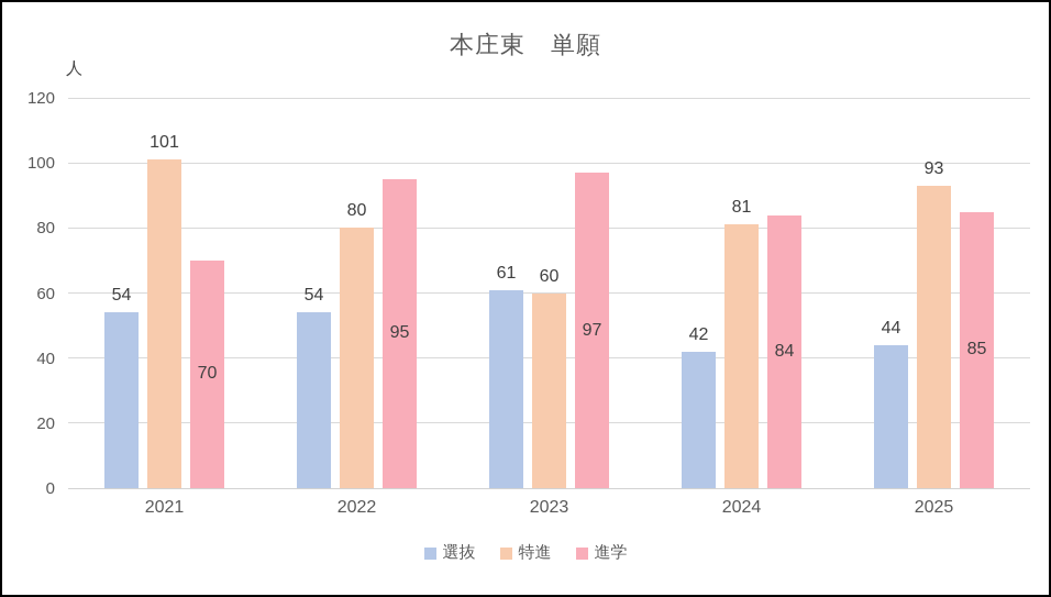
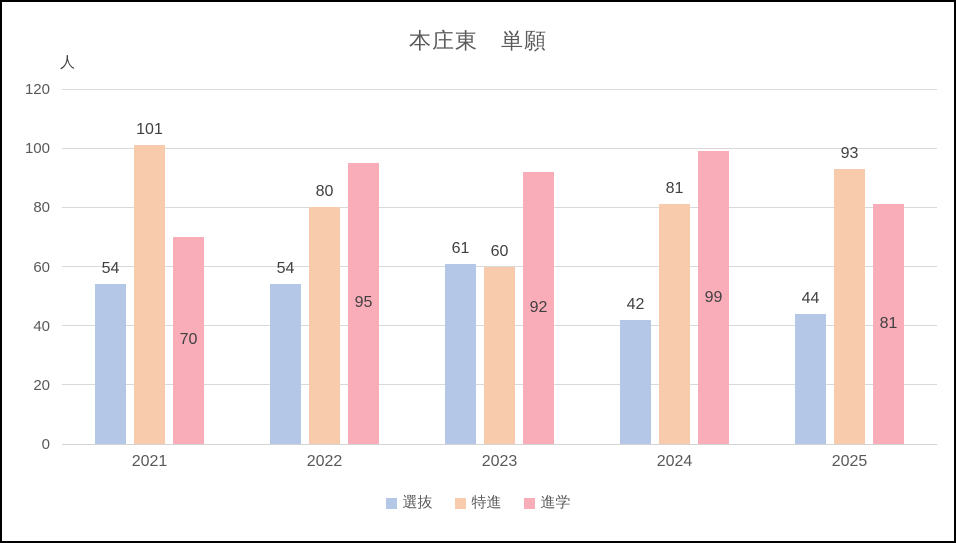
進学/2023: 97 -> 92
進学/2024: 84 -> 99
進学/2025: 85 -> 81
